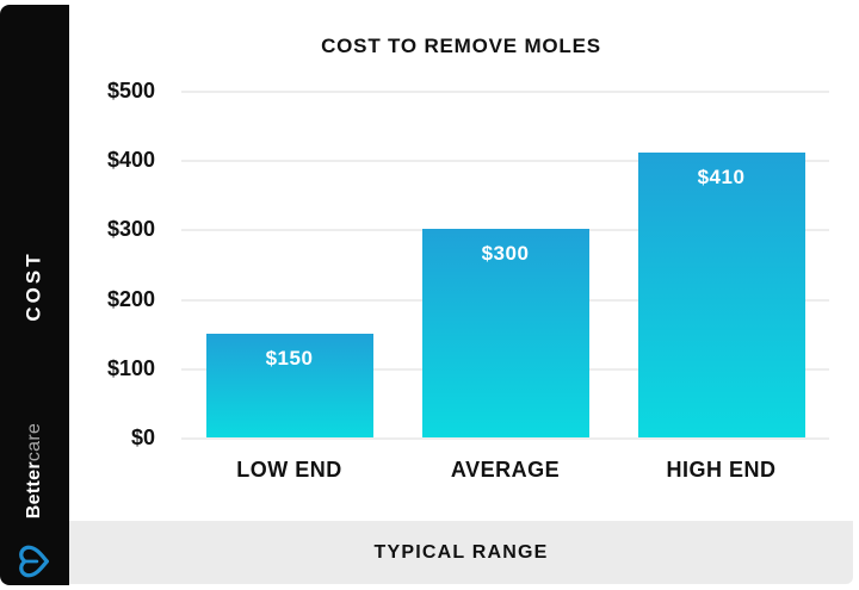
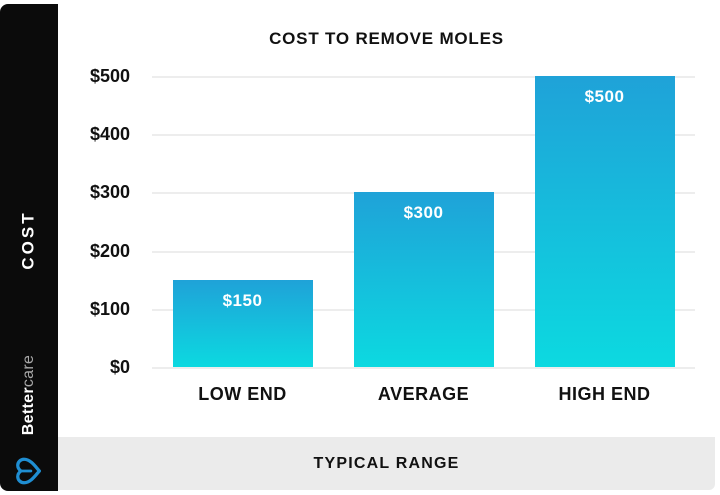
HIGH END: $410 -> $500
